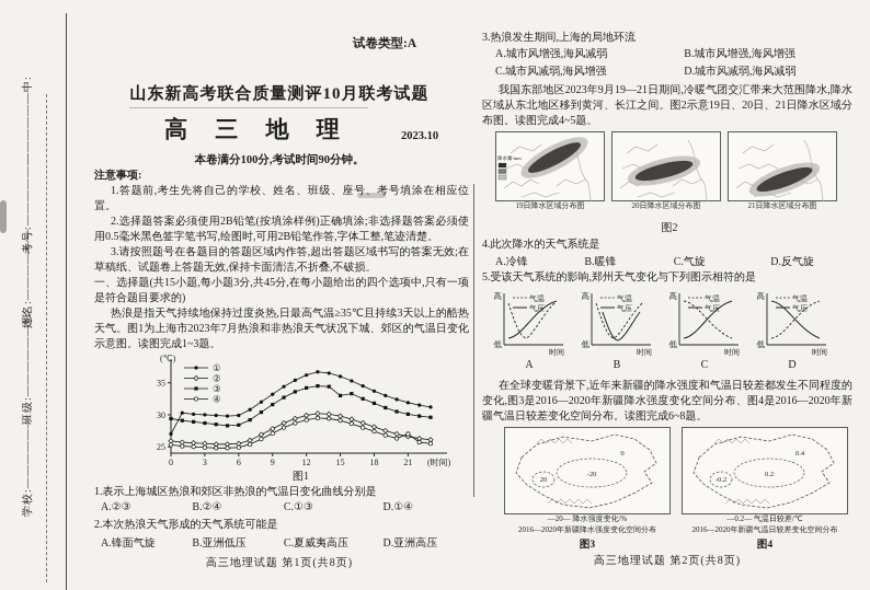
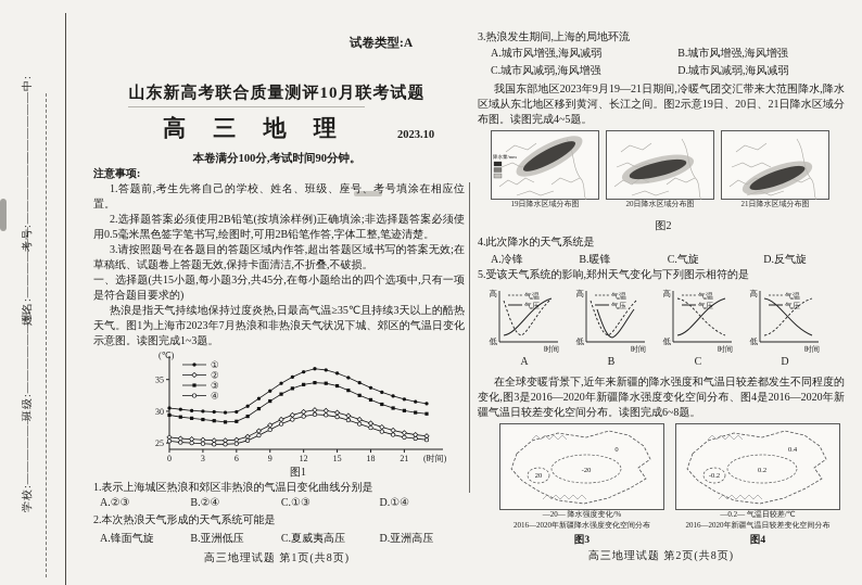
①/0: 27 -> 30
③/15: 33 -> 34
④/21: 27 -> 26
